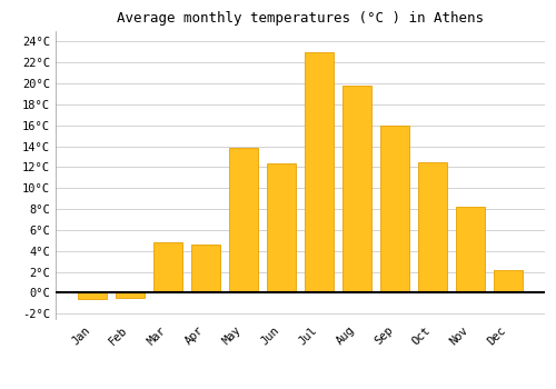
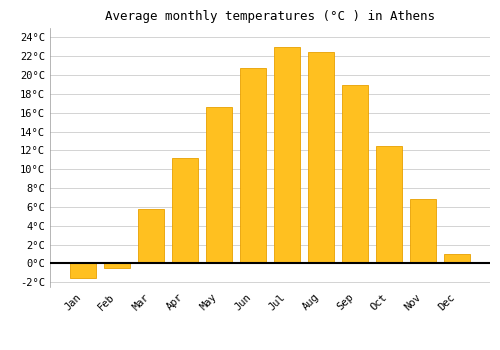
Jan: -0.6°C -> -1.5°C
Mar: 4.8°C -> 5.8°C
Apr: 4.6°C -> 11.2°C
May: 13.8°C -> 16.6°C
Jun: 12.4°C -> 20.8°C
Aug: 19.8°C -> 22.4°C
Sep: 16.0°C -> 19.0°C
Nov: 8.2°C -> 6.8°C
Dec: 2.2°C -> 1.0°C
